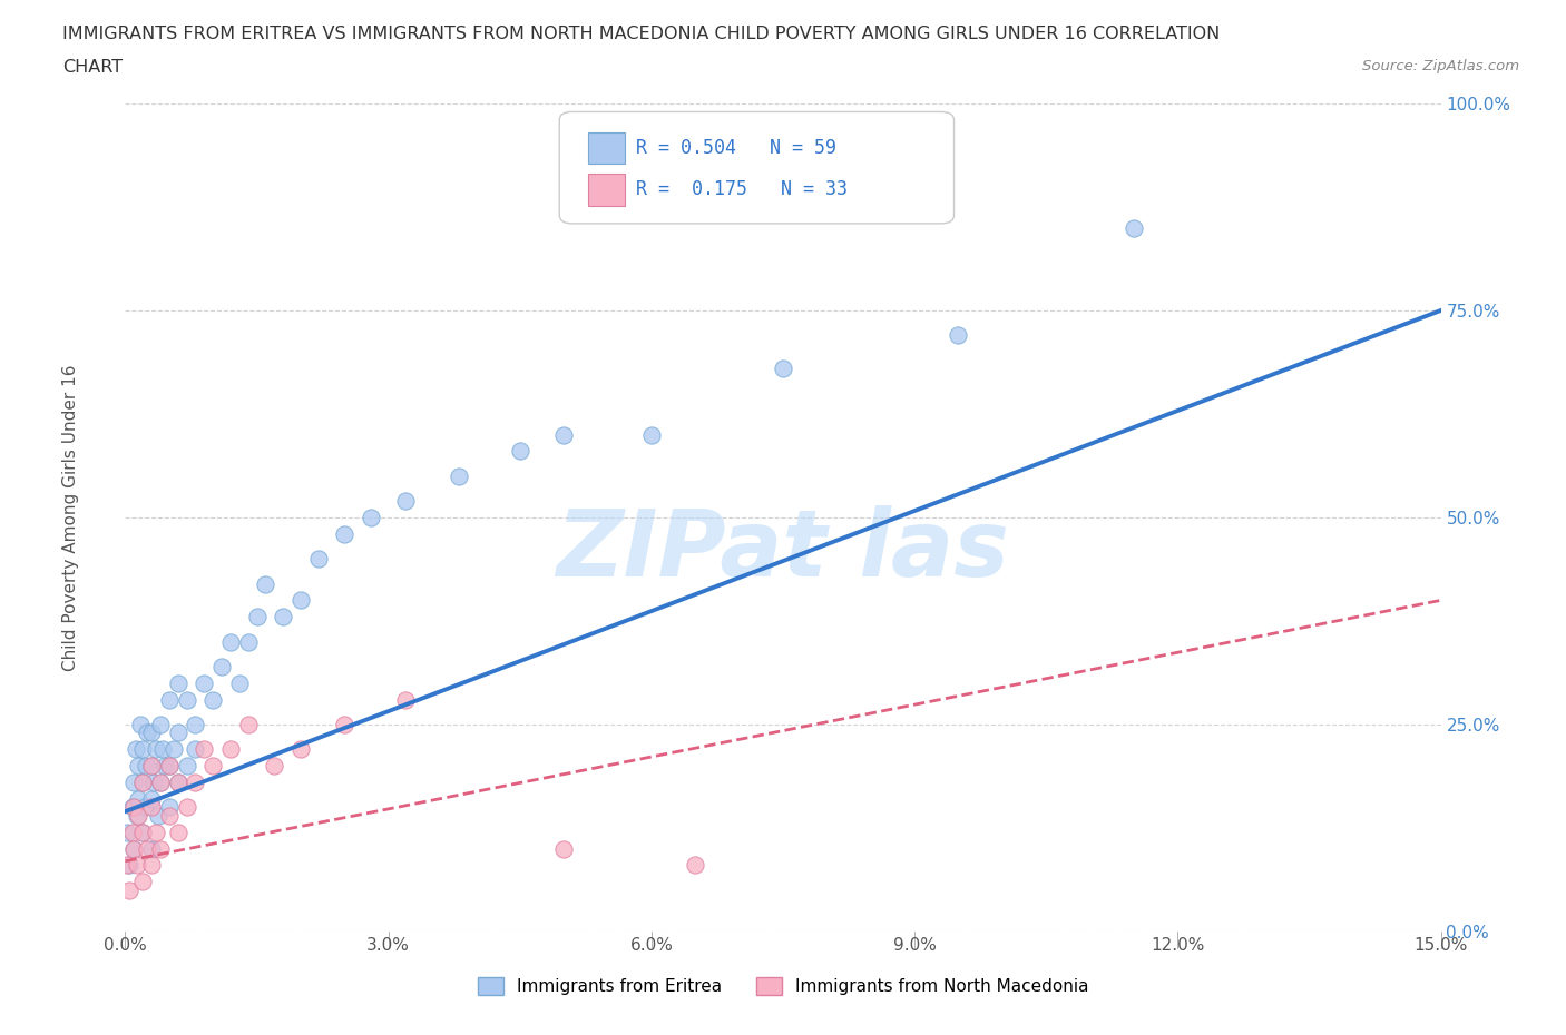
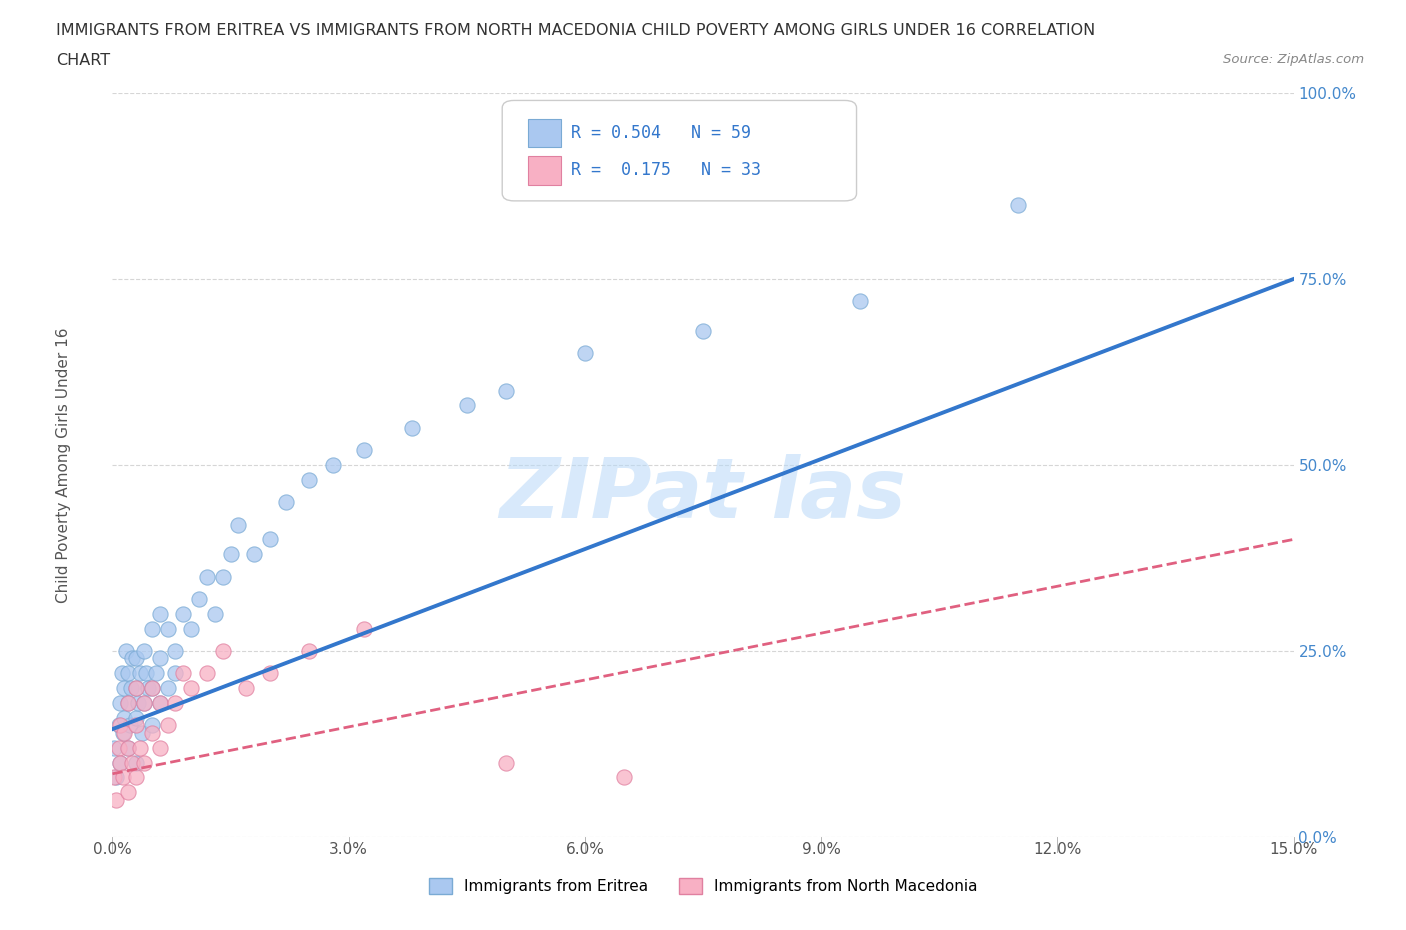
Immigrants from Eritrea/6.0%: 60% -> 65%
